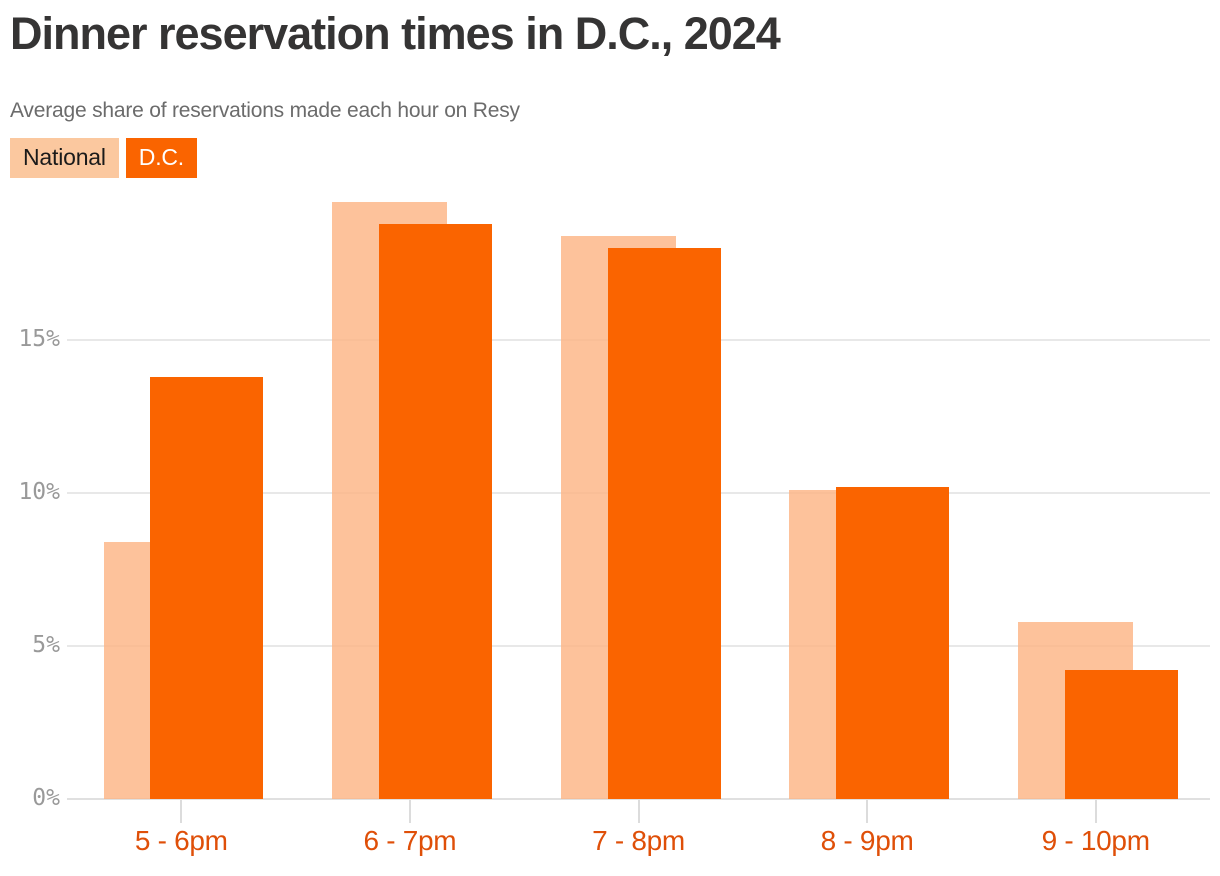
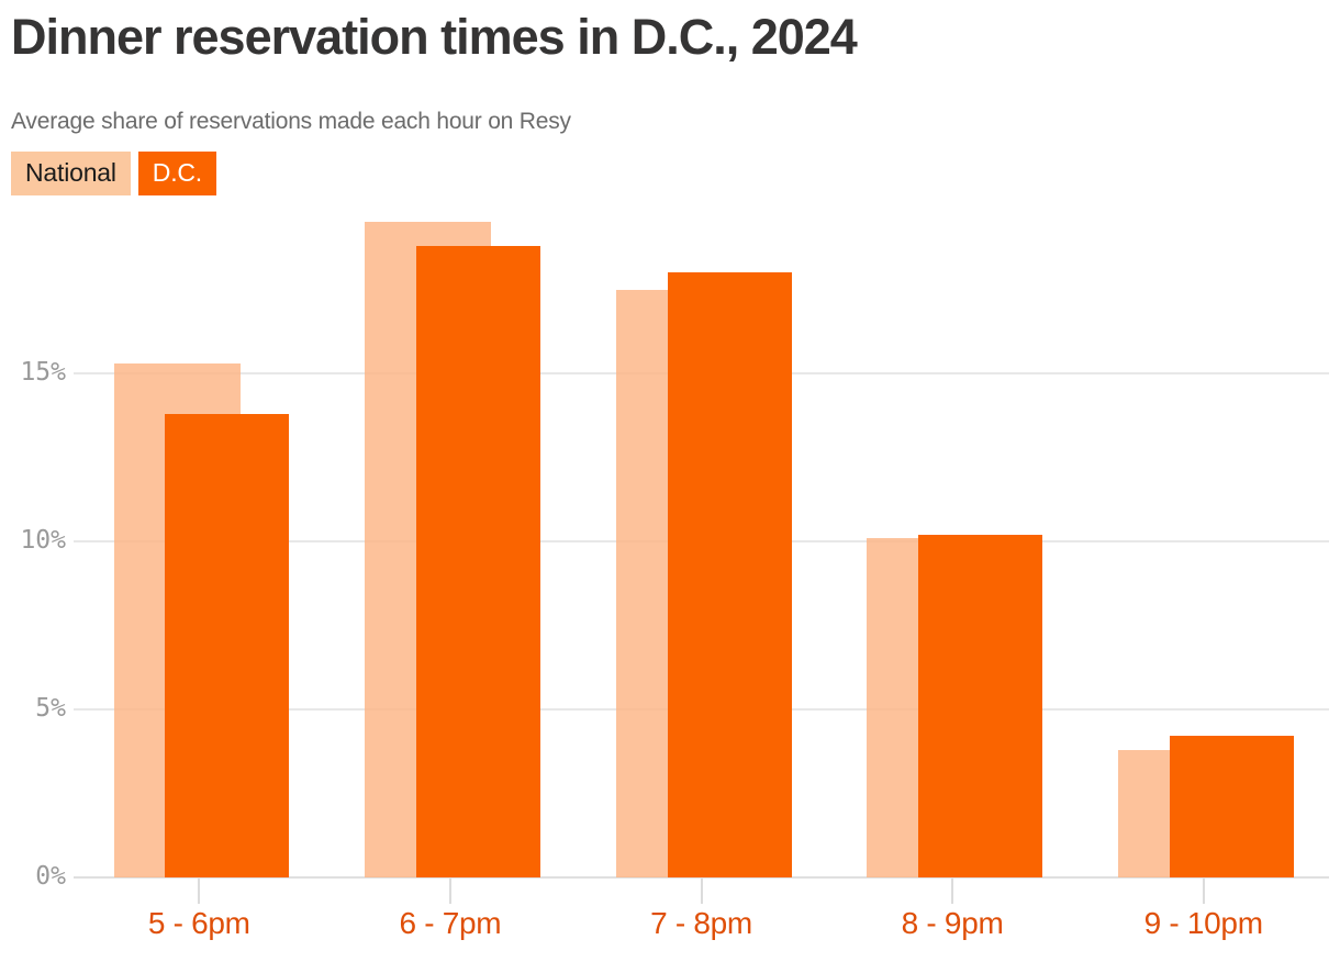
National/5-6pm: 8.4% -> 15.3%
National/7-8pm: 18.4% -> 17.5%
National/9-10pm: 5.8% -> 3.8%
